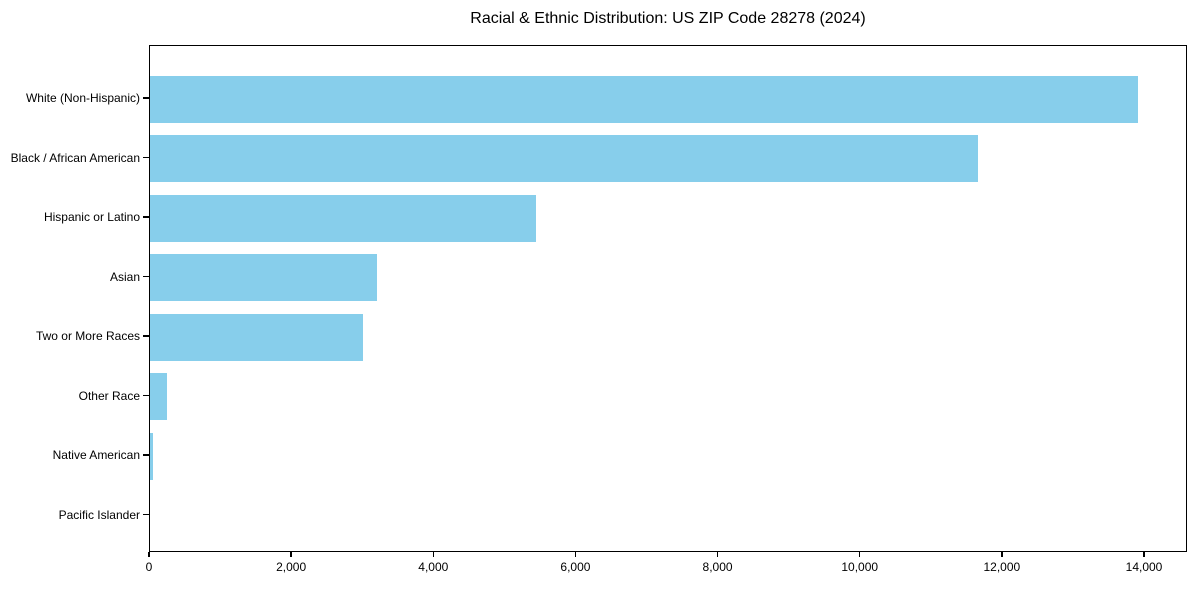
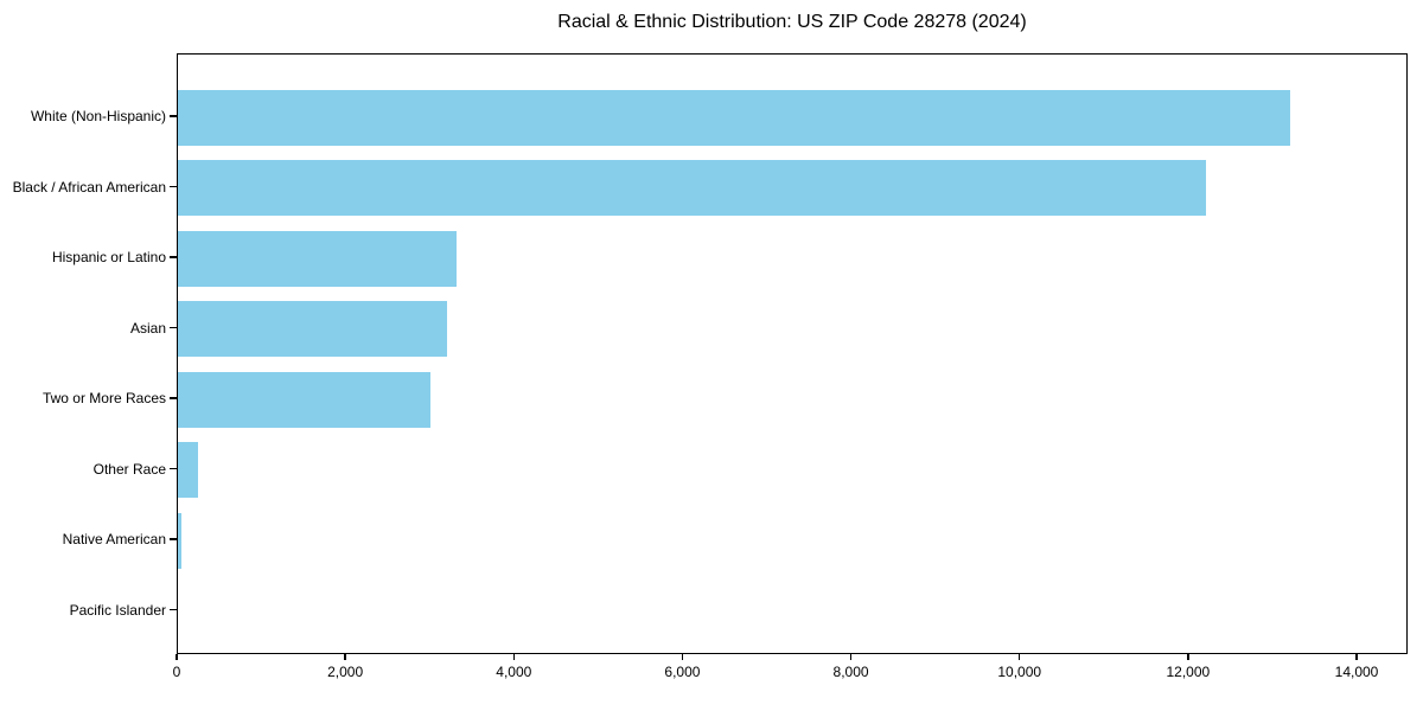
White (Non-Hispanic): 13900 -> 13200
Black / African American: 11600 -> 12200
Hispanic or Latino: 5400 -> 3300
